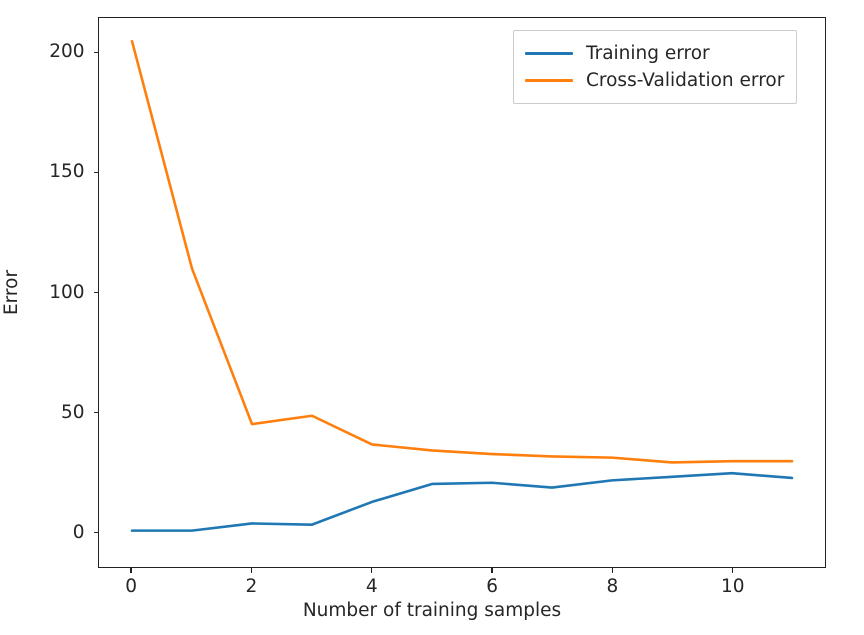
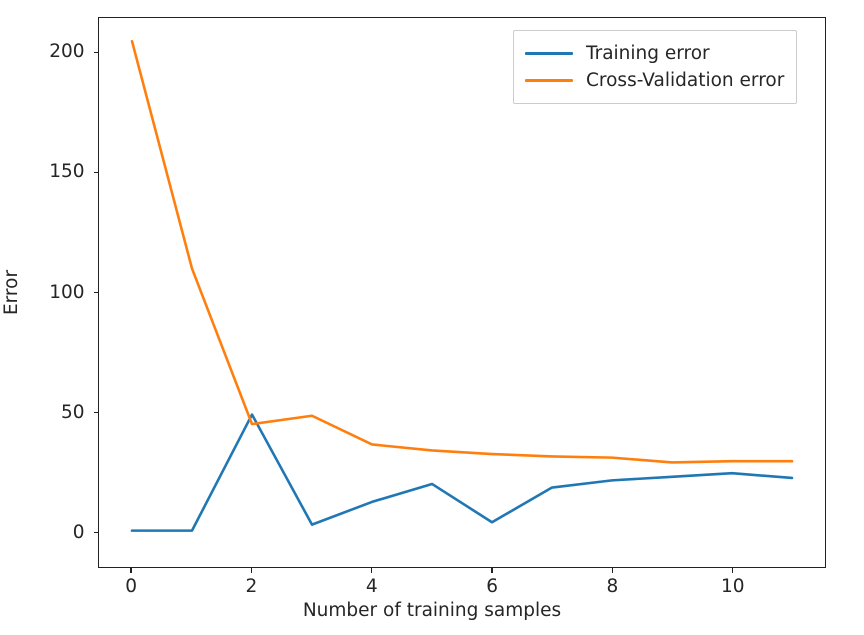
Training error/2: 4 -> 49
Training error/6: 20 -> 4
